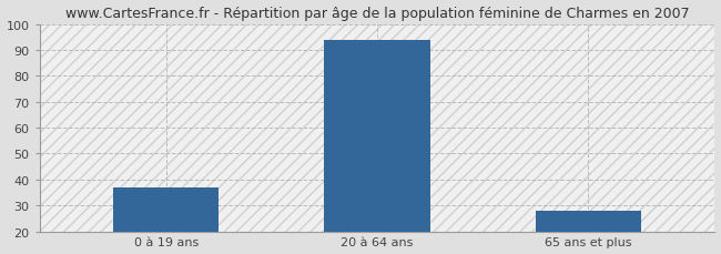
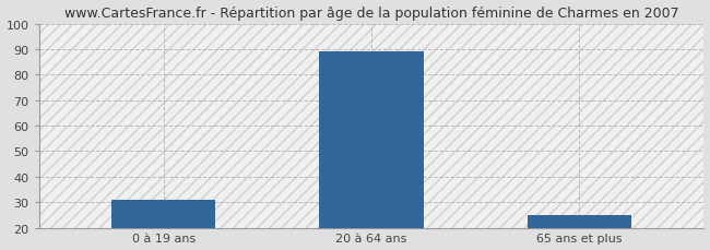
0 à 19 ans: 37 -> 31
20 à 64 ans: 94 -> 89
65 ans et plus: 28 -> 25
